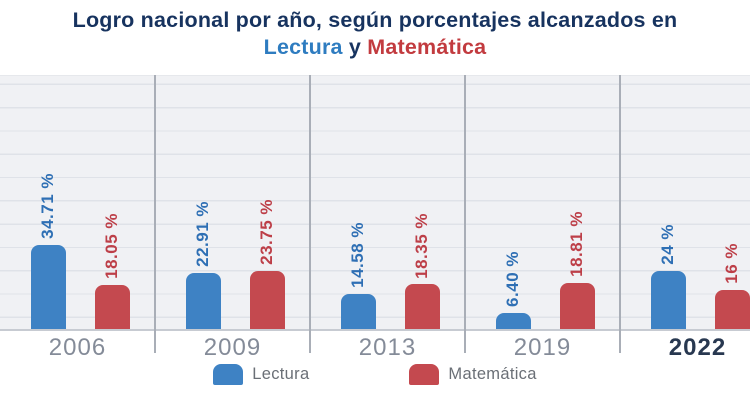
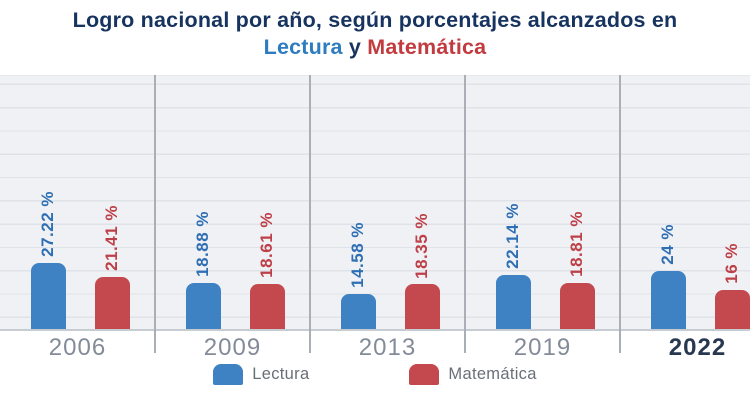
Lectura/2006: 34.71 -> 27.22
Matemática/2006: 18.05 -> 21.41
Lectura/2009: 22.91 -> 18.88
Matemática/2009: 23.75 -> 18.61
Lectura/2019: 6.40 -> 22.14
